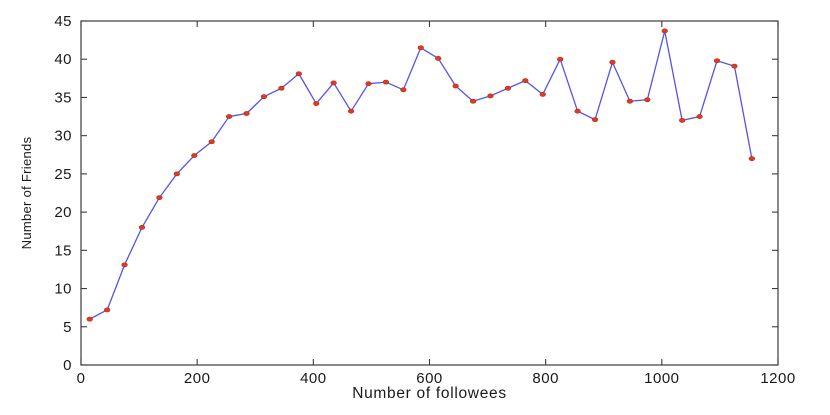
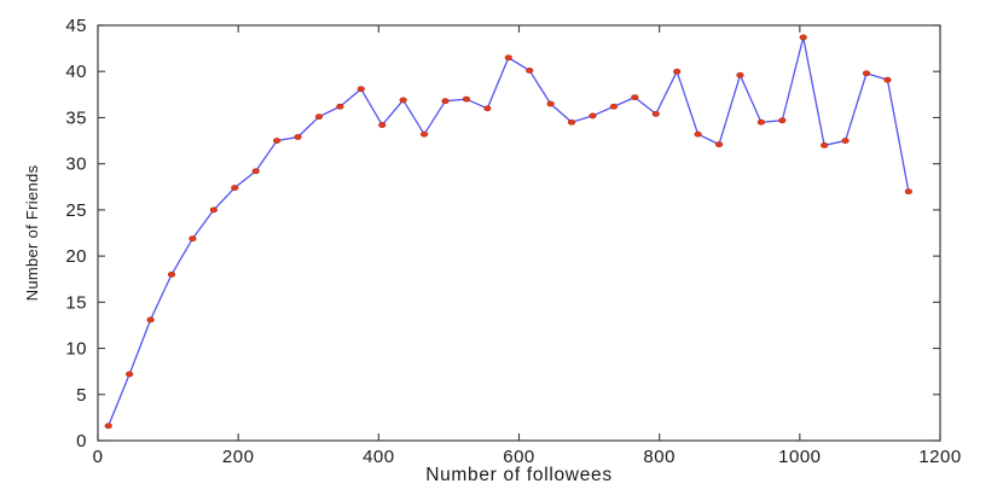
15: 6 -> 2
